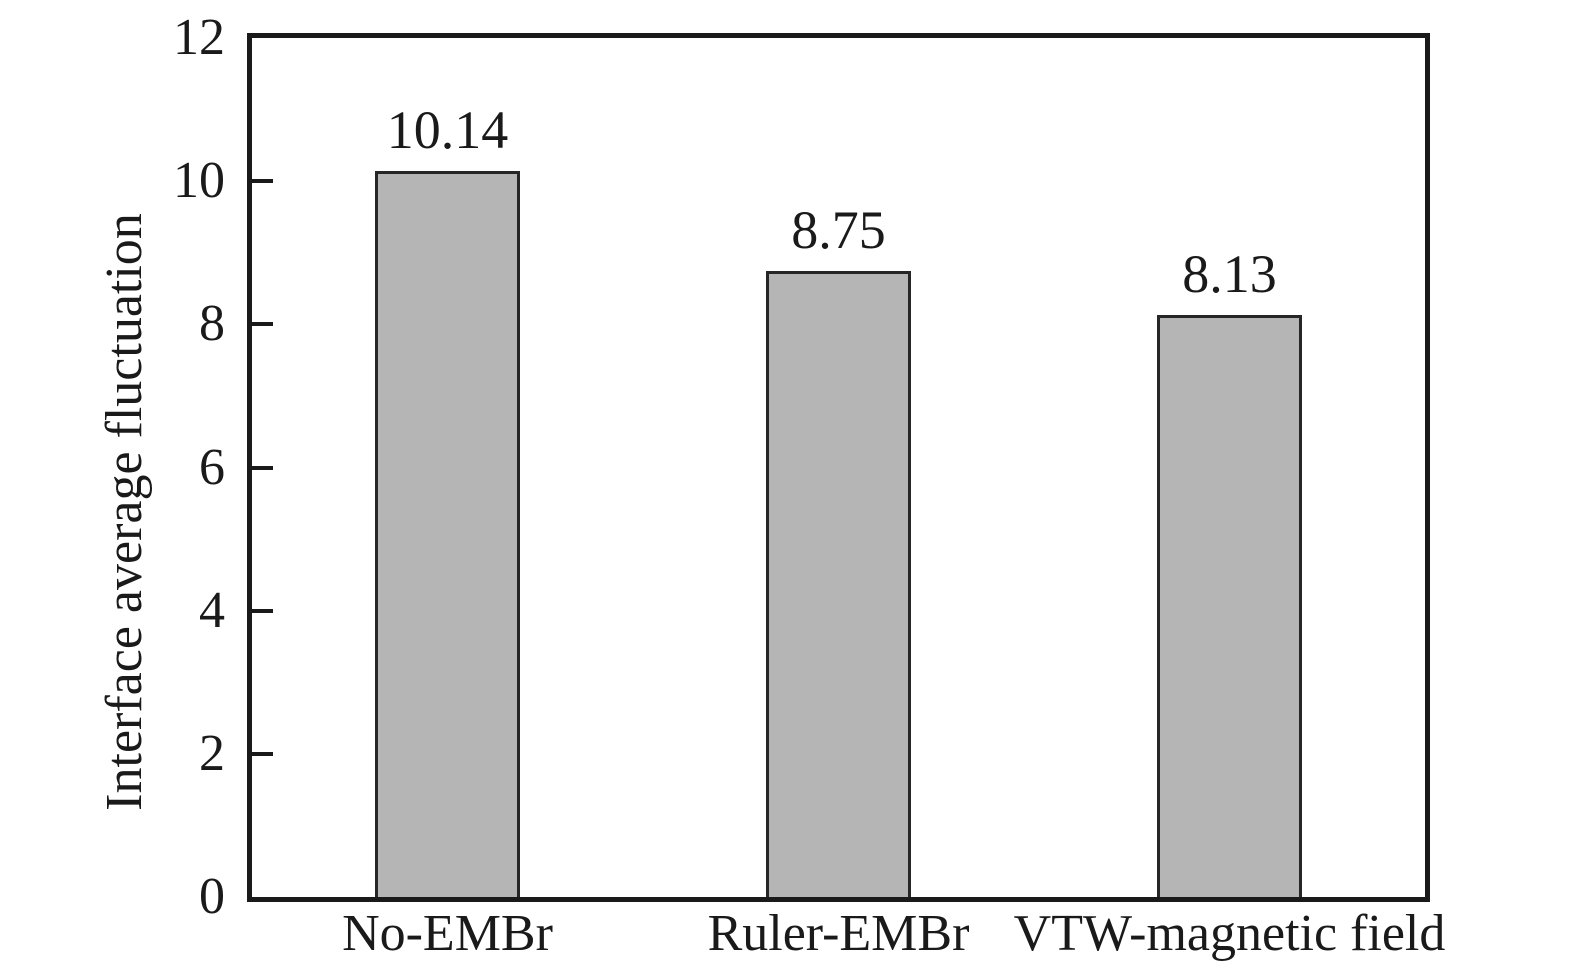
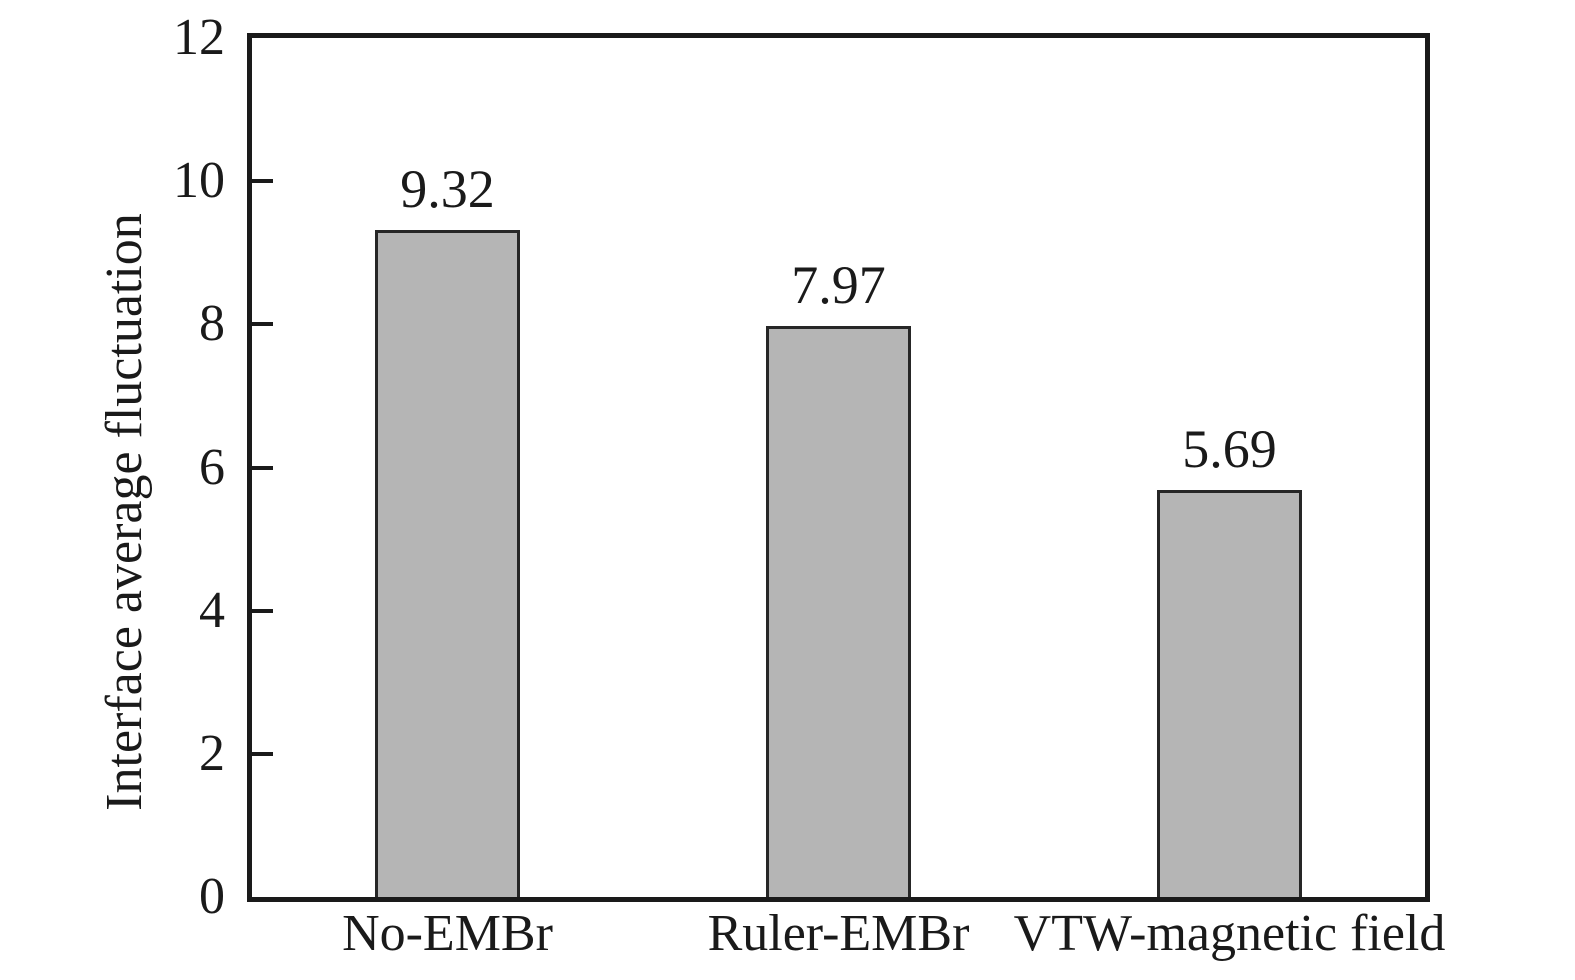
No-EMBr: 10.14 -> 9.32
Ruler-EMBr: 8.75 -> 7.97
VTW-magnetic field: 8.13 -> 5.69
